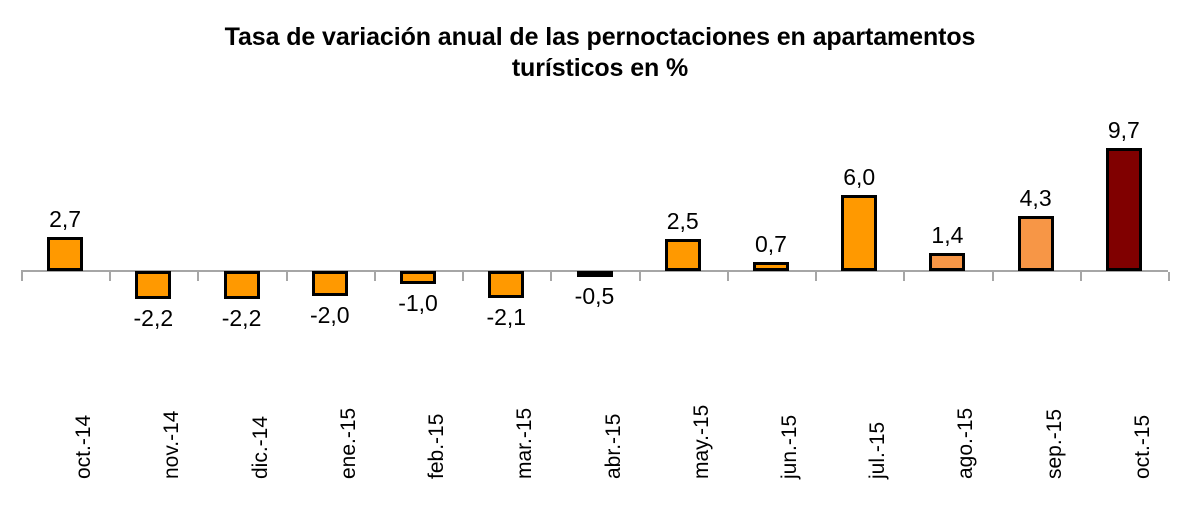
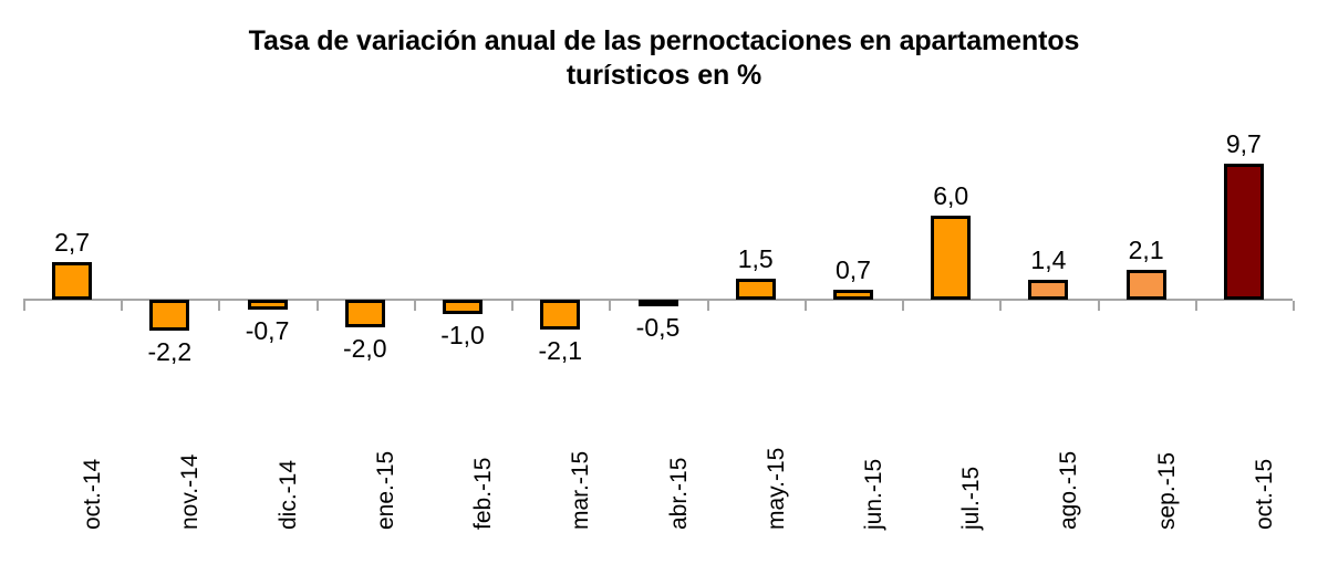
dic.-14: -2,2 -> -0,7
may.-15: 2,5 -> 1,5
sep.-15: 4,3 -> 2,1
